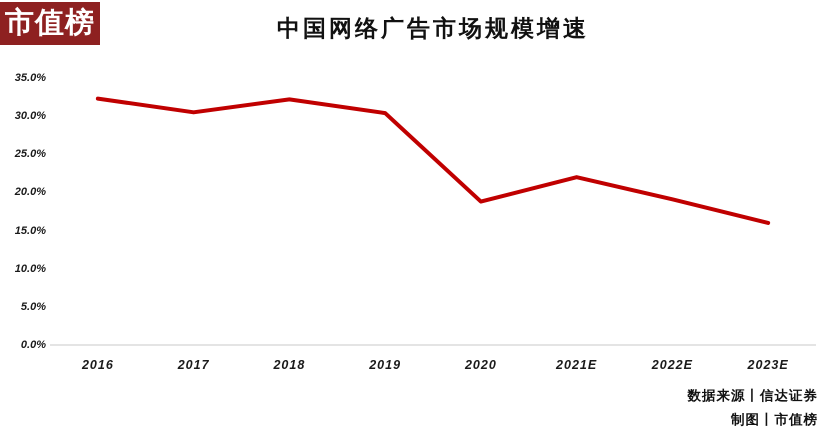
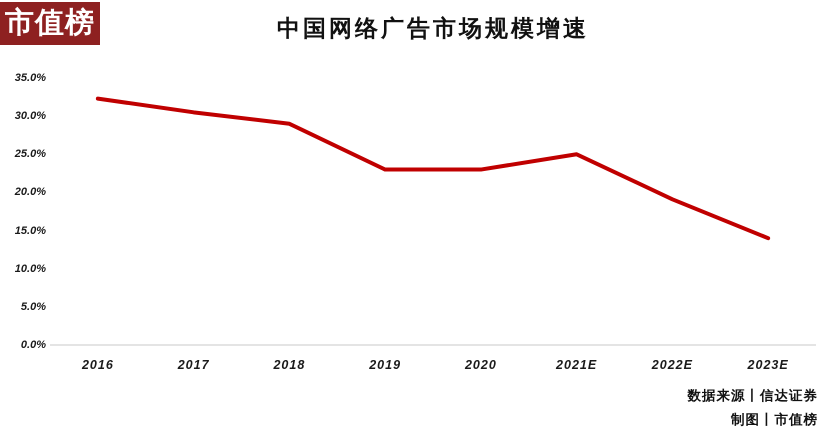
2018: 32% -> 29%
2019: 30% -> 23%
2020: 19% -> 23%
2021E: 22% -> 25%
2023E: 16% -> 14%
